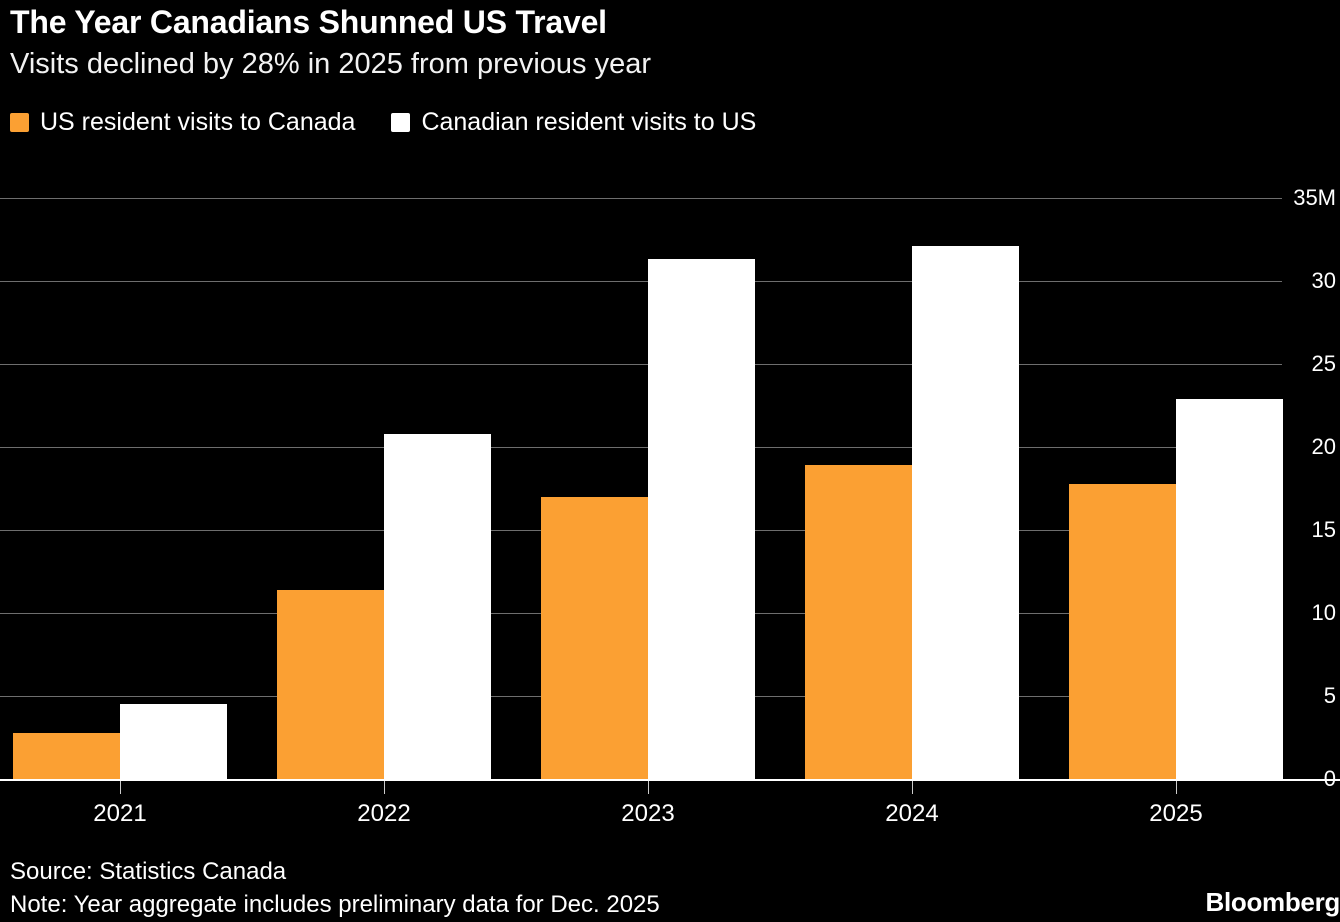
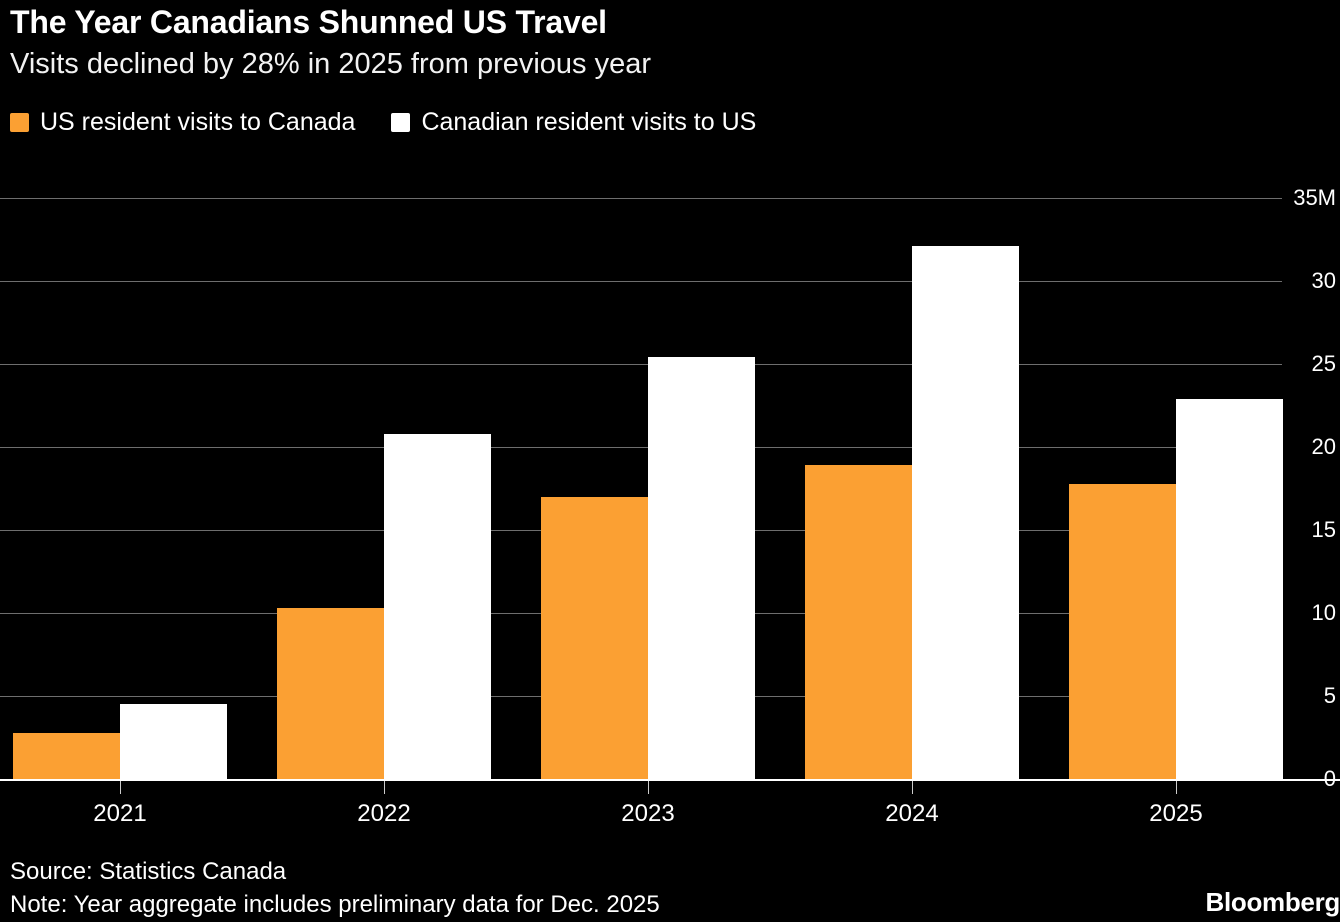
US resident visits to Canada/2022: 11.4M -> 10.3M
Canadian resident visits to US/2023: 31.3M -> 25.4M
